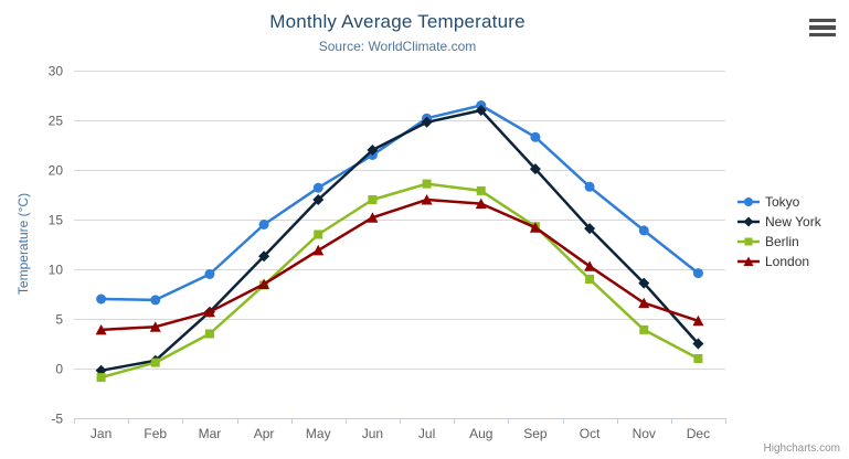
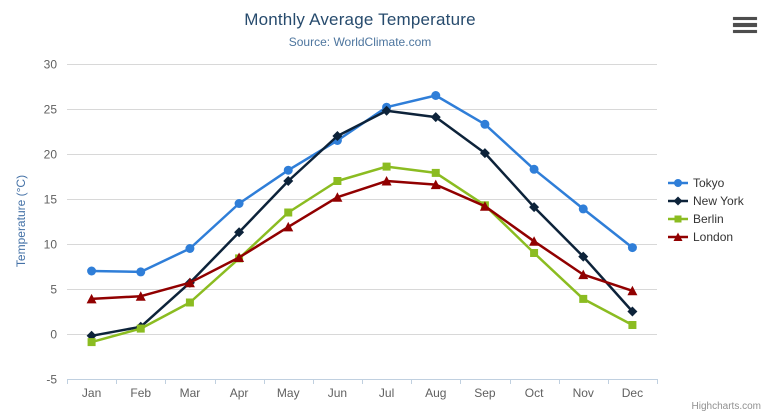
New York/Aug: 26 -> 24
